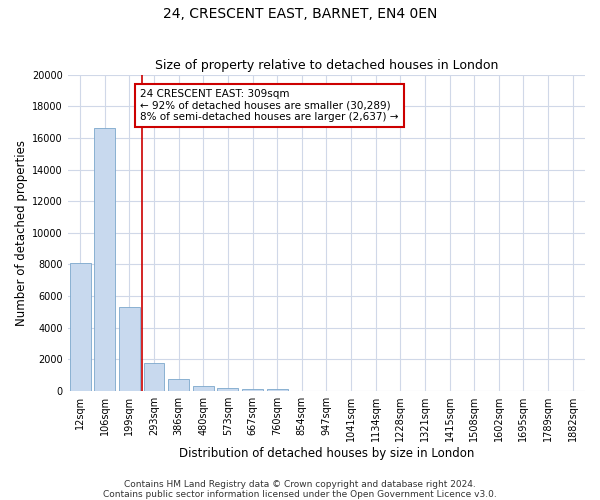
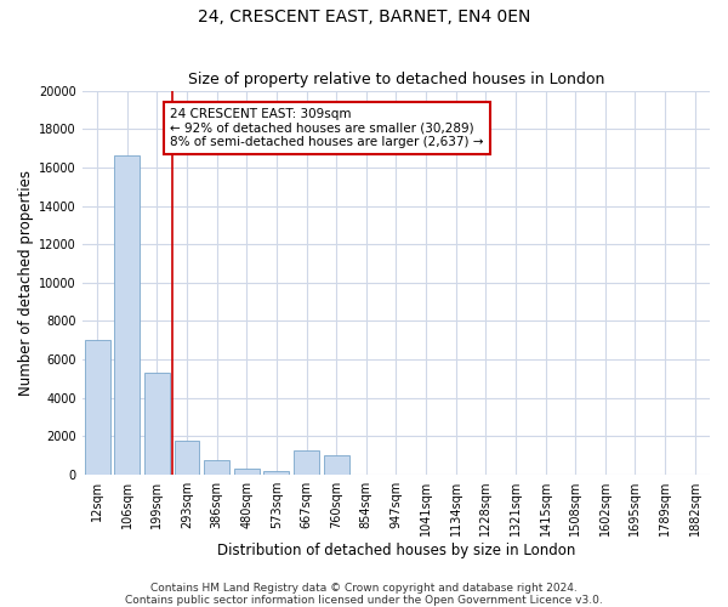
12sqm: 8100 -> 7000
667sqm: 200 -> 1300
760sqm: 200 -> 1000
